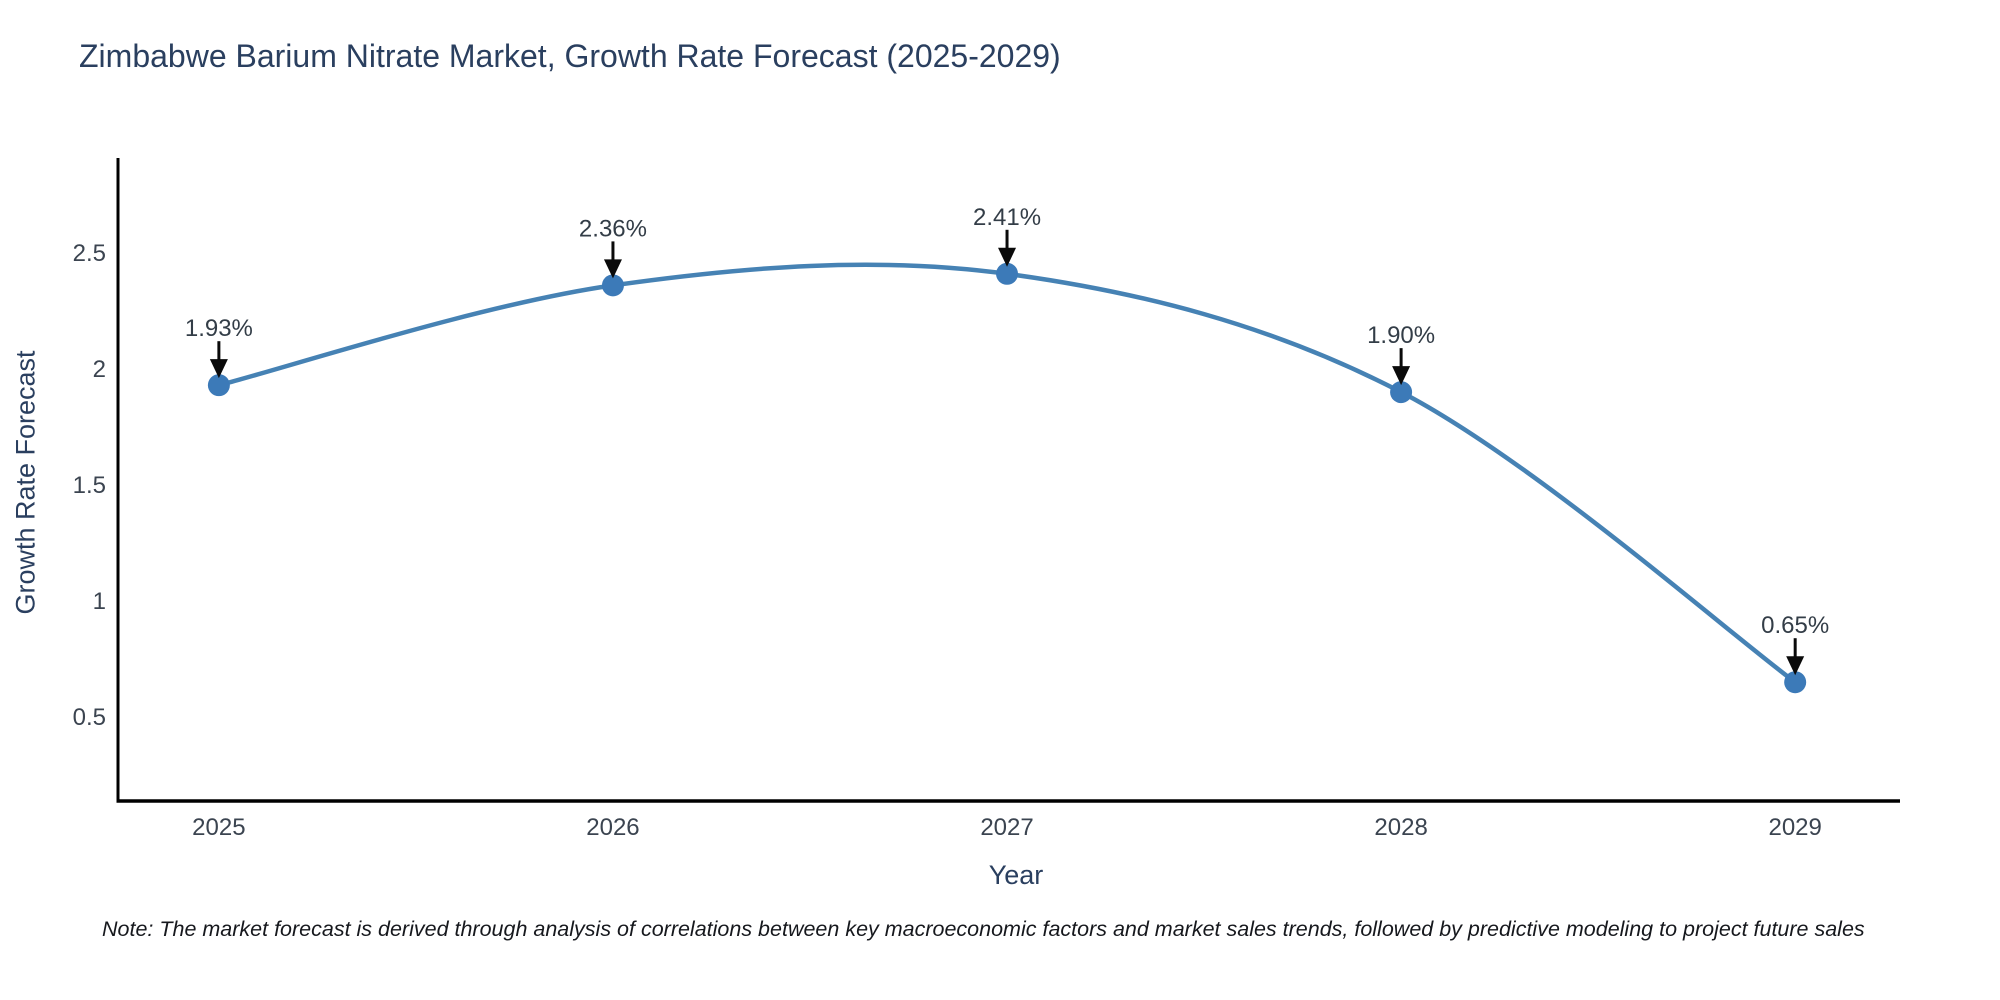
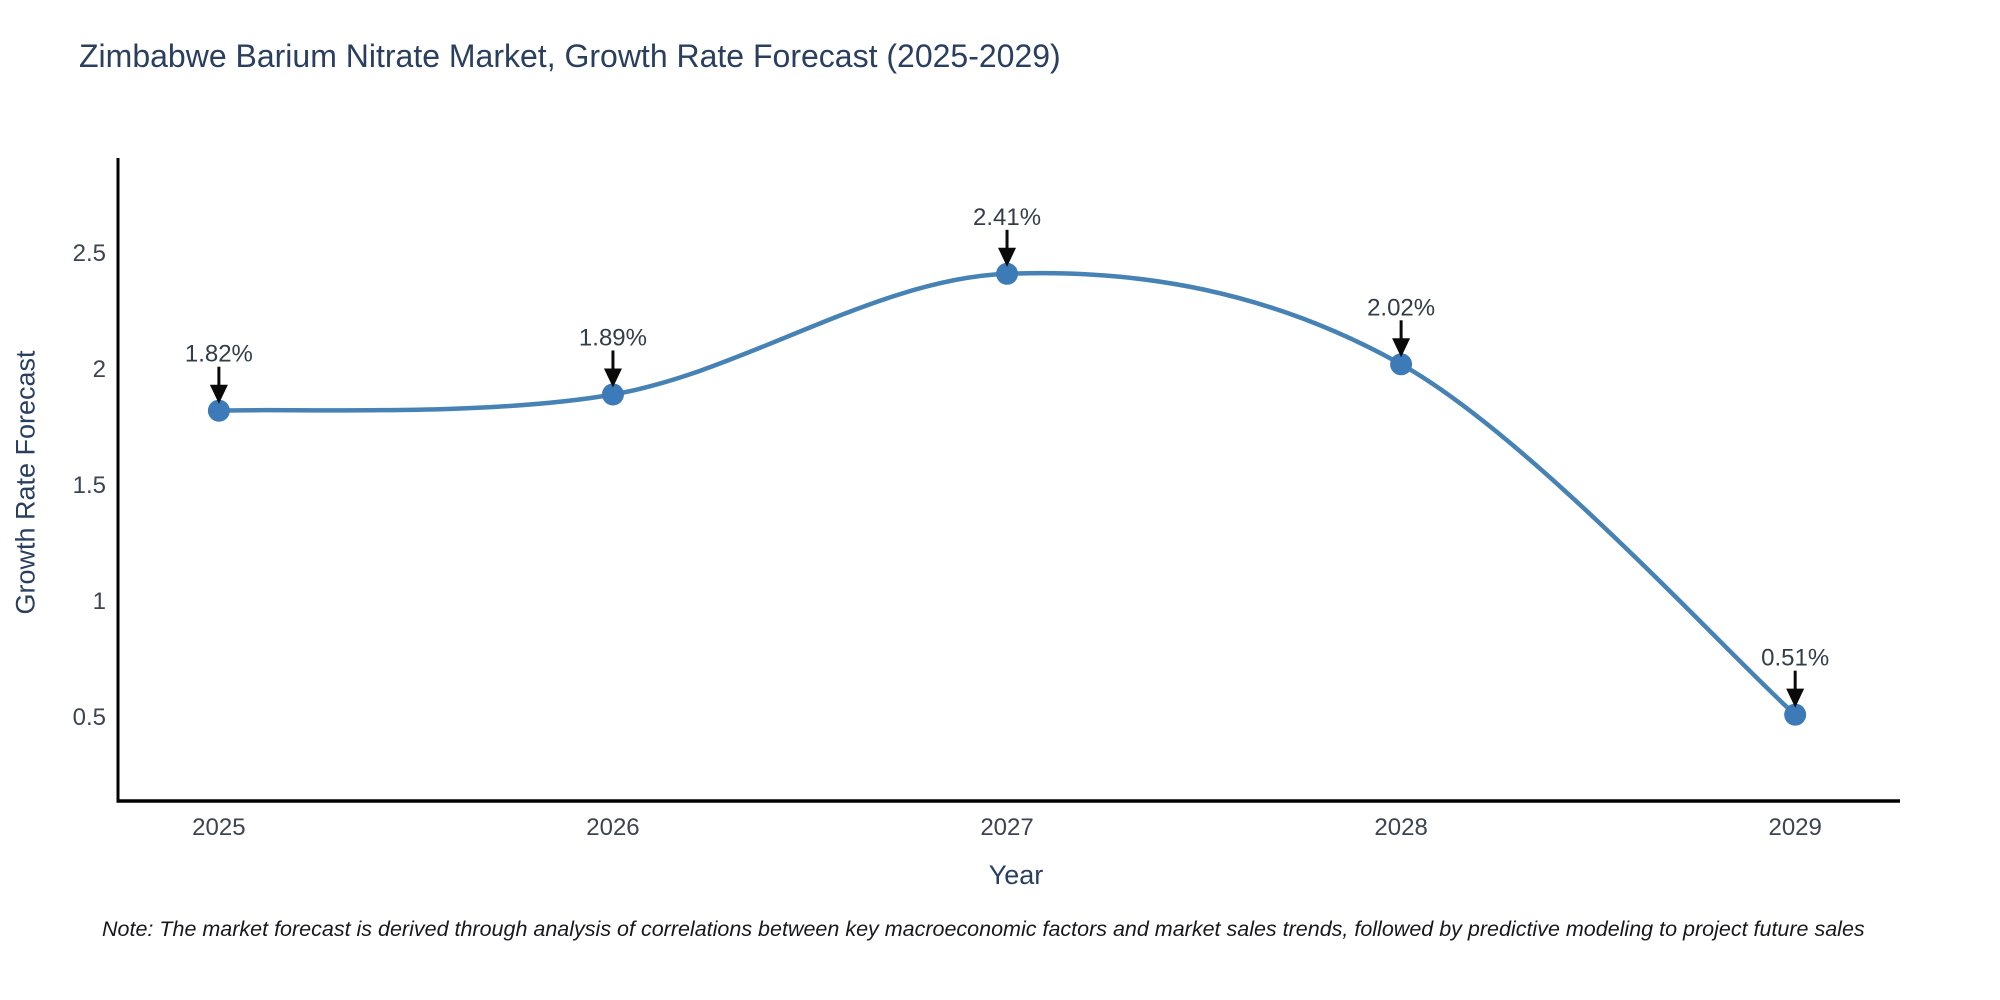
2025: 1.93% -> 1.82%
2026: 2.36% -> 1.89%
2028: 1.90% -> 2.02%
2029: 0.65% -> 0.51%
